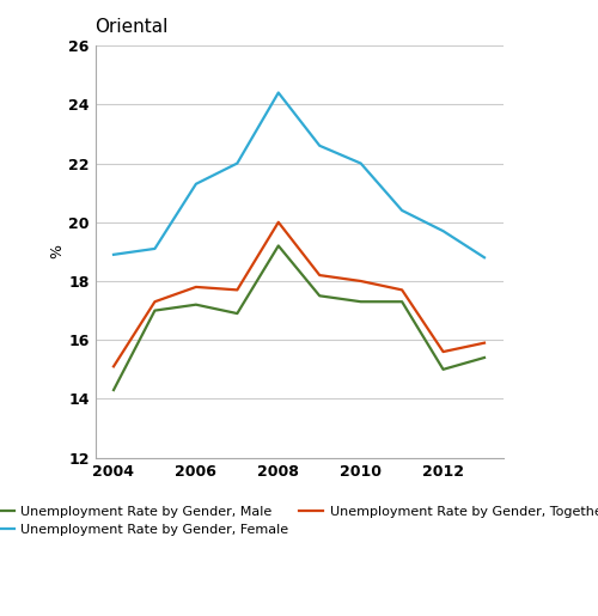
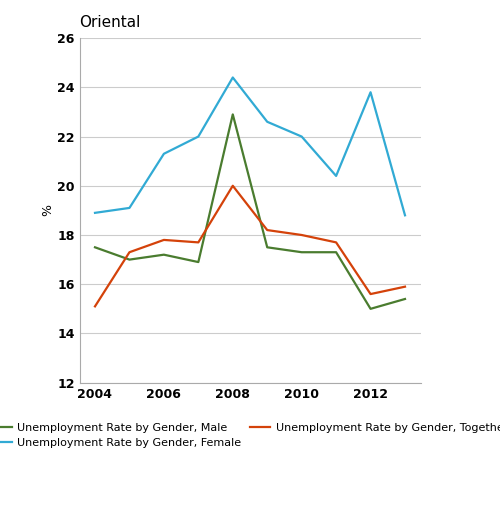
Unemployment Rate by Gender, Male/2004: 14.3 -> 17.5
Unemployment Rate by Gender, Male/2008: 19.2 -> 22.9
Unemployment Rate by Gender, Female/2012: 19.7 -> 23.8
